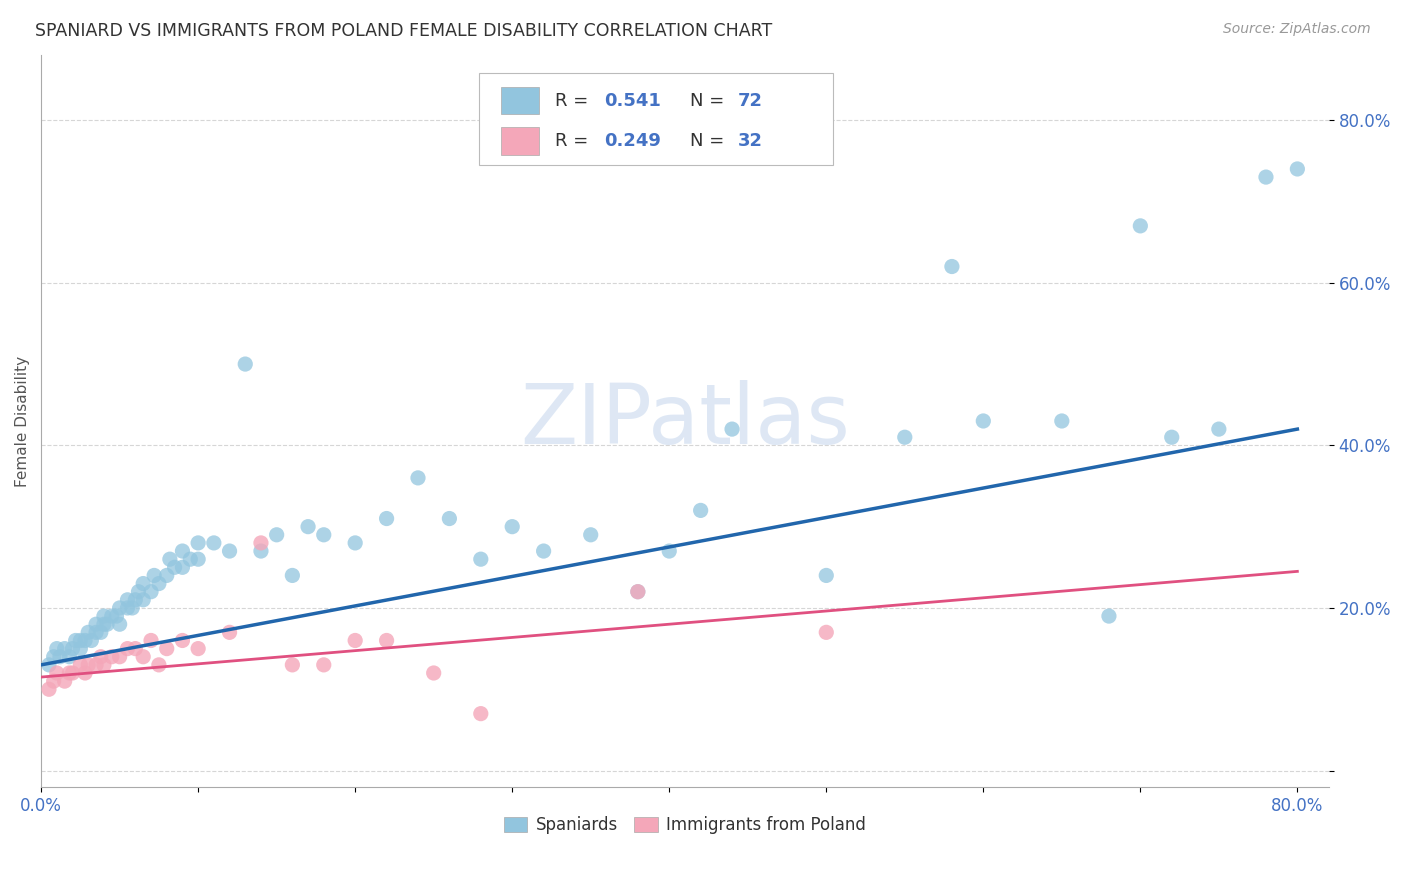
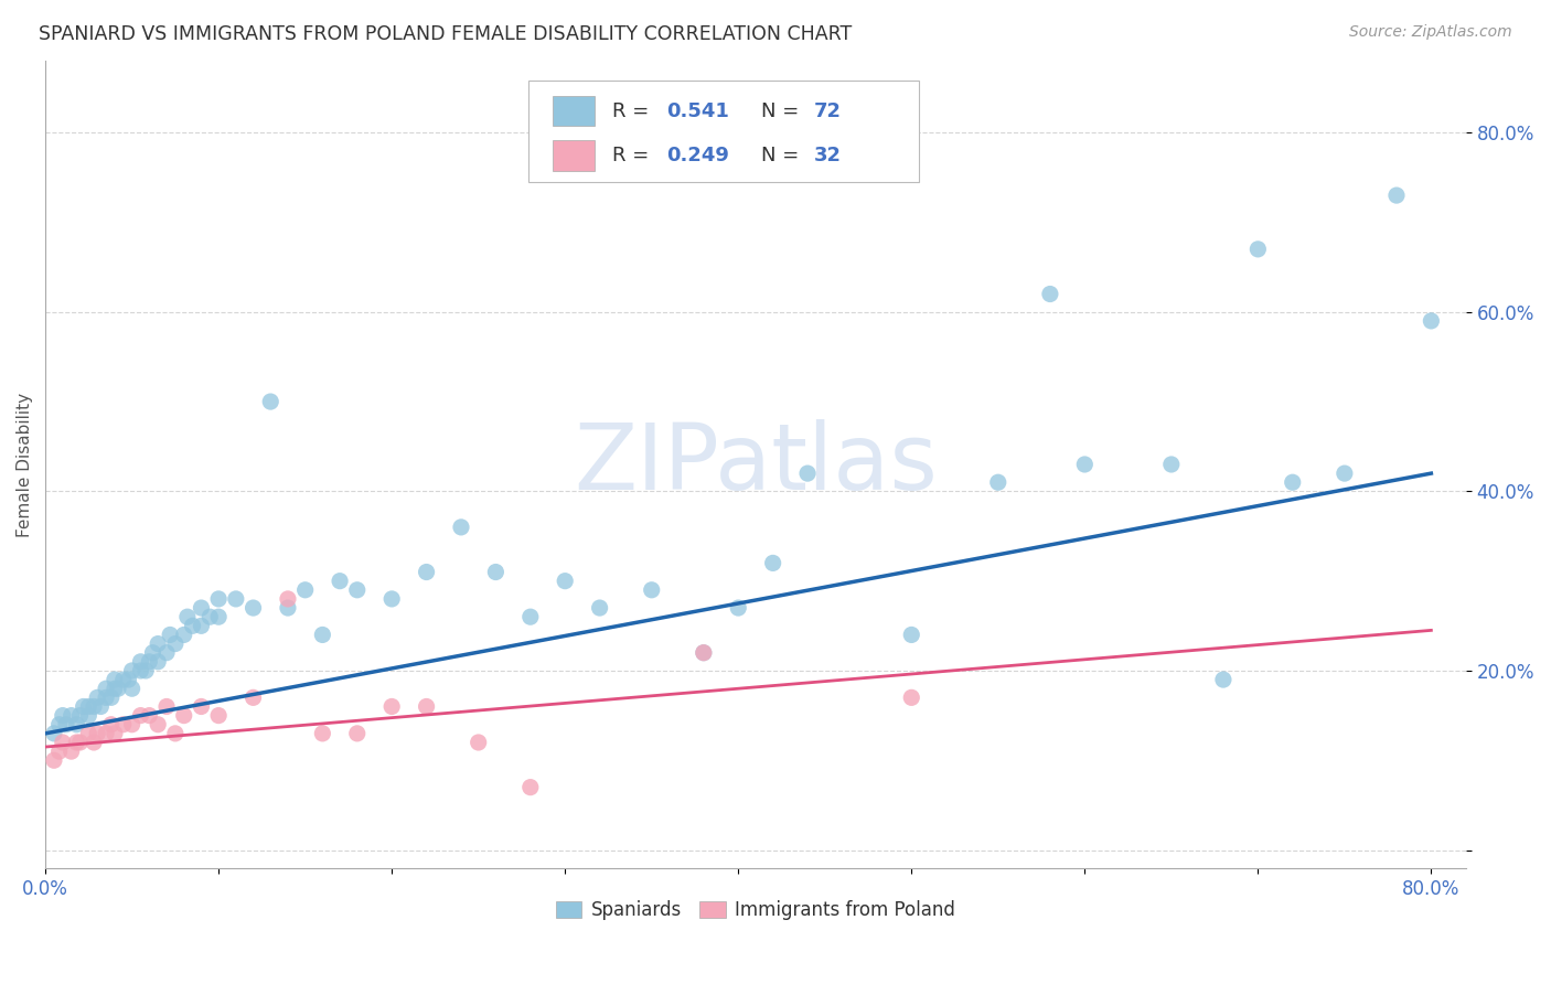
Spaniards/80.0%: 74% -> 59%
